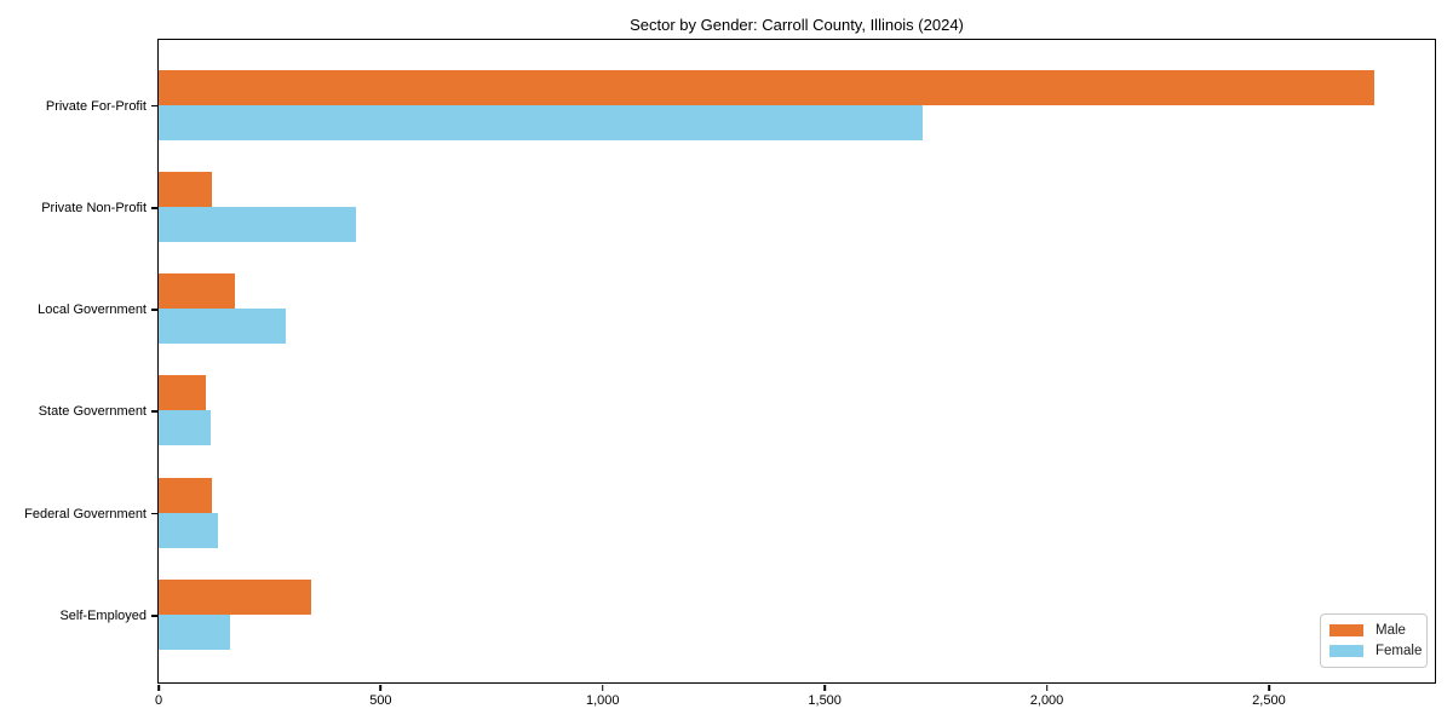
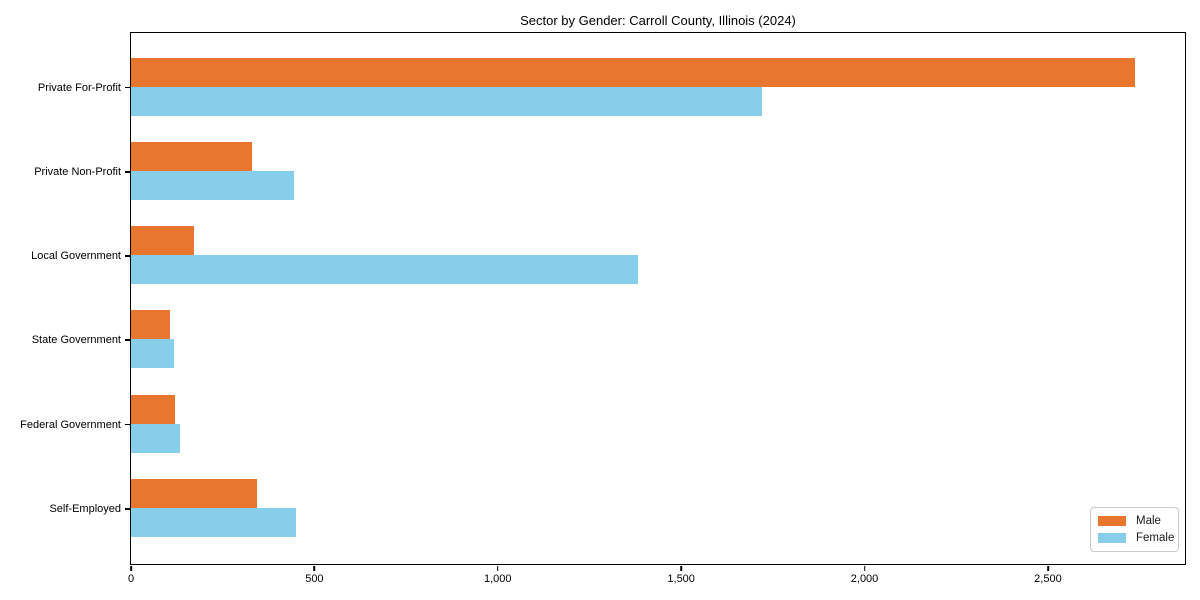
Male/Private Non-Profit: 120 -> 330
Female/Local Government: 290 -> 1380
Female/Self-Employed: 160 -> 450
